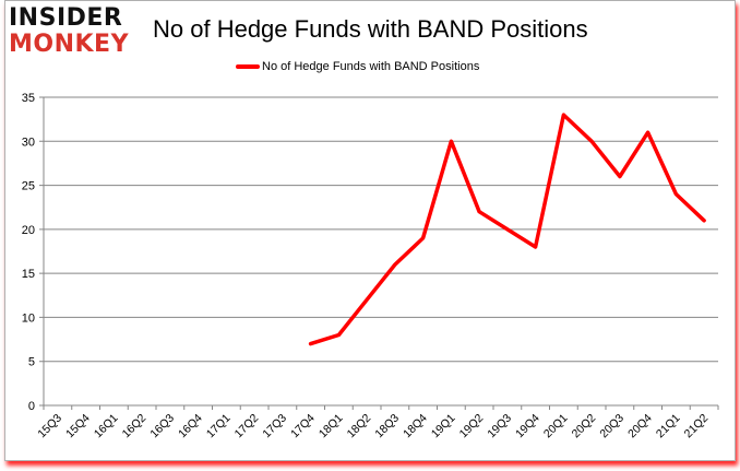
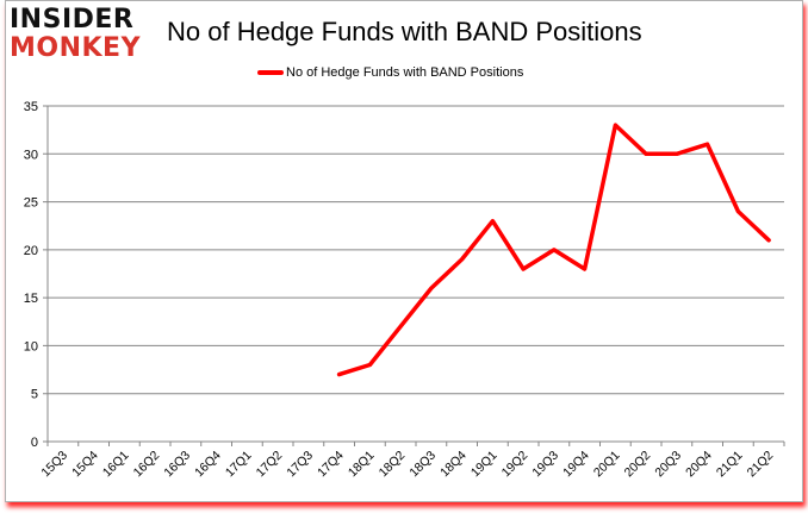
19Q1: 30 -> 23
19Q2: 22 -> 18
20Q3: 26 -> 30
